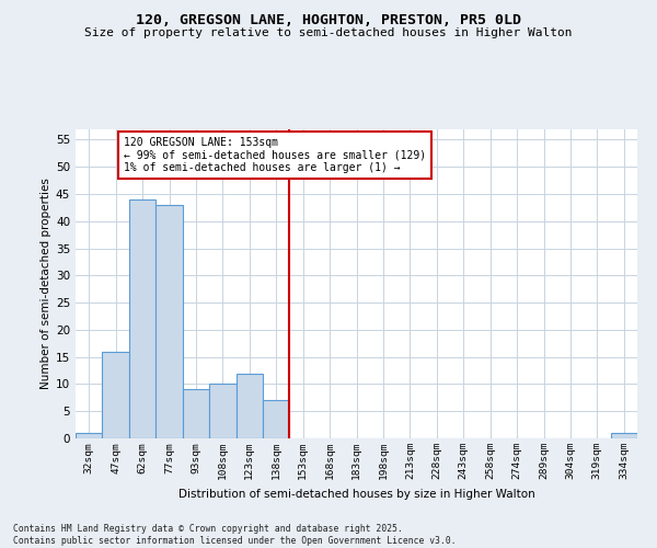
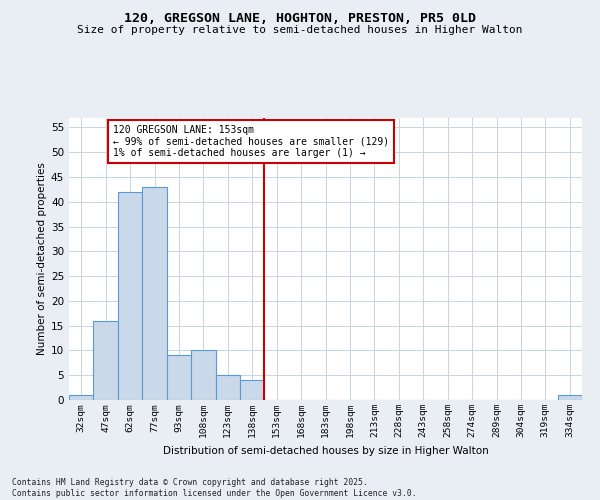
62sqm: 44 -> 42
123sqm: 12 -> 5
138sqm: 7 -> 4
